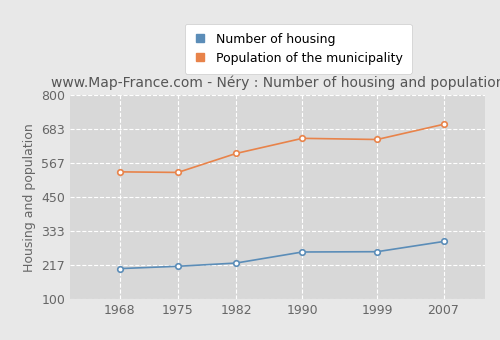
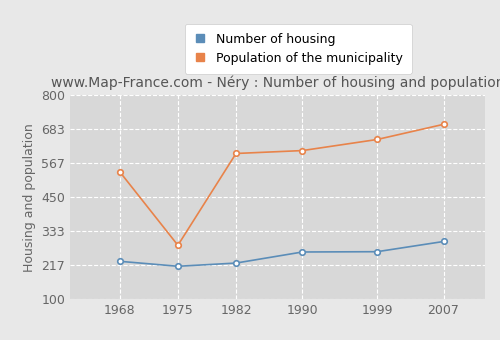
Number of housing/1968: 205 -> 230
Population of the municipality/1975: 535 -> 285
Population of the municipality/1990: 652 -> 610
